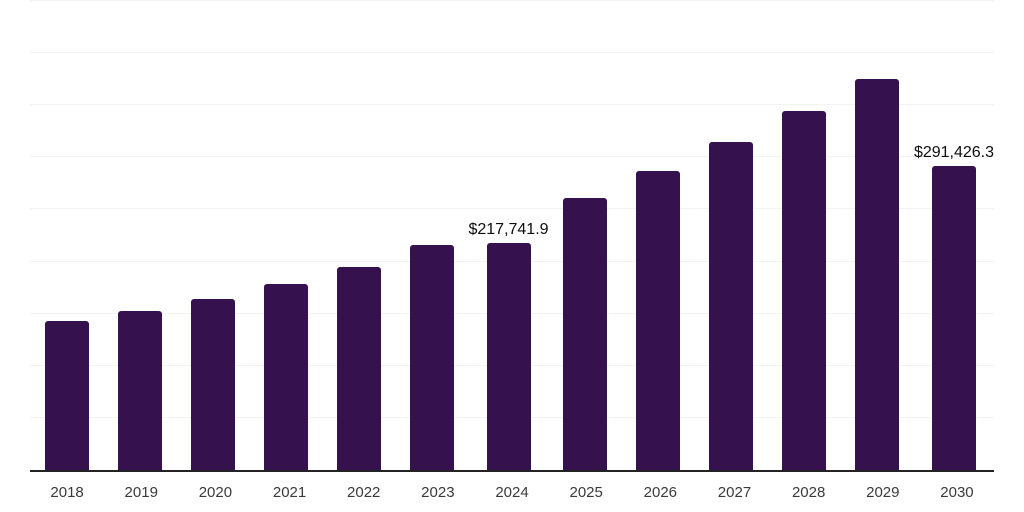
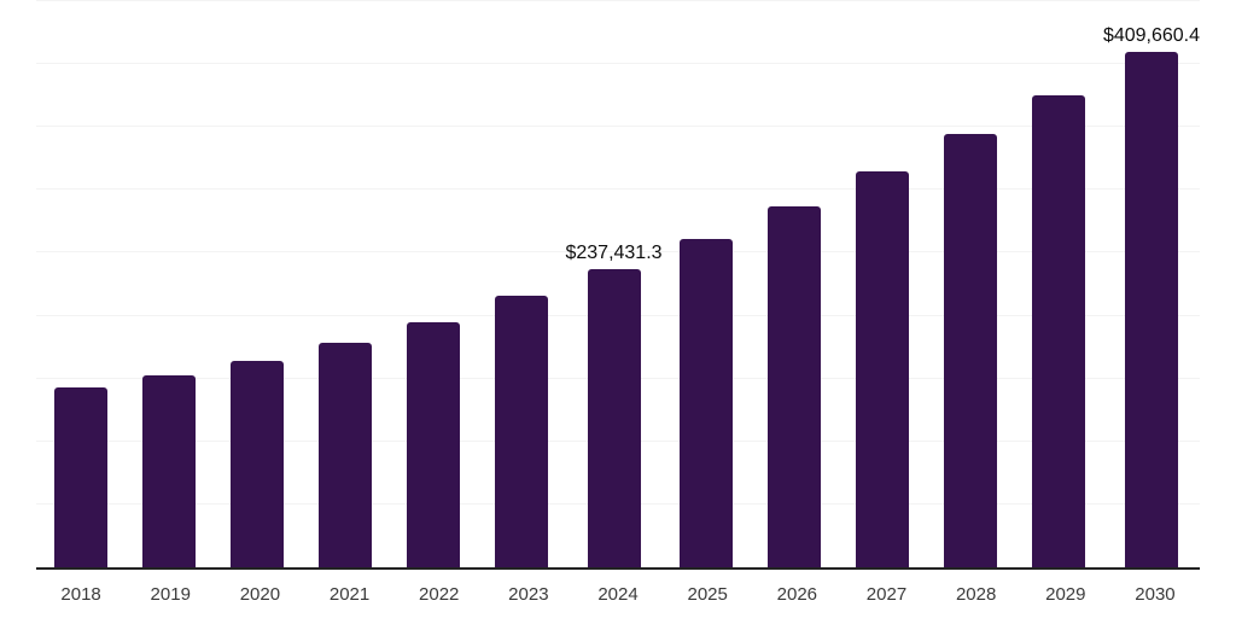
2024: $217,741.9 -> $237,431.3
2030: $291,426.3 -> $409,660.4
